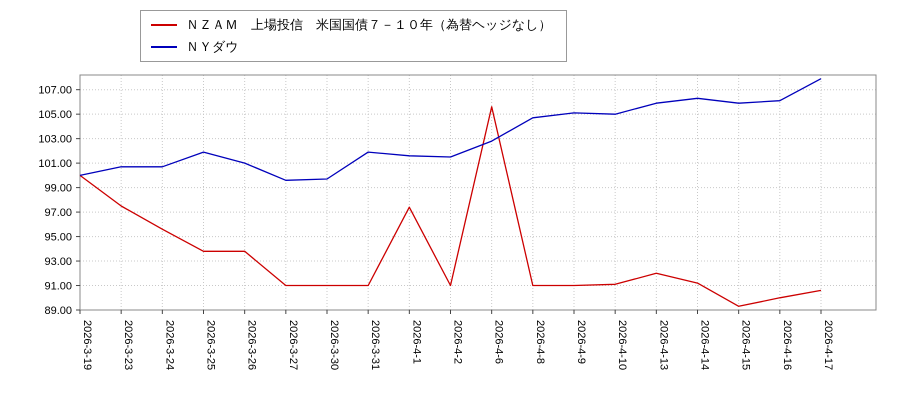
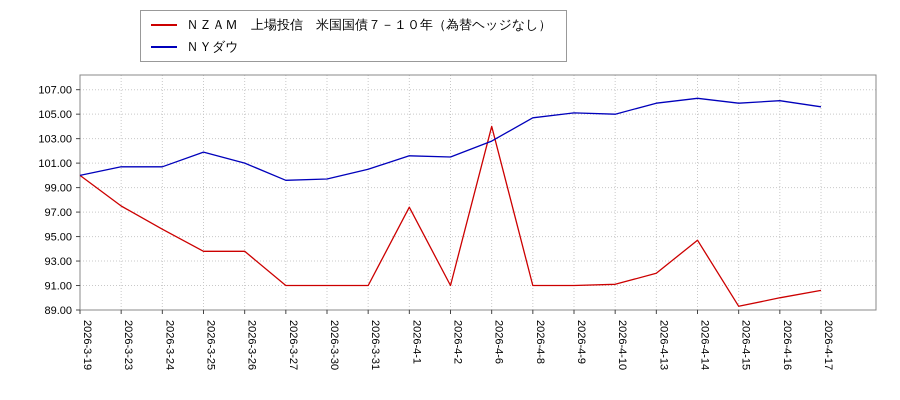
ＮＹダウ/2026-3-31: 101.9 -> 100.5
ＮＺＡＭ 上場投信 米国国債７－１０年（為替ヘッジなし）/2026-4-6: 105.6 -> 104.0
ＮＺＡＭ 上場投信 米国国債７－１０年（為替ヘッジなし）/2026-4-14: 91.2 -> 94.7
ＮＹダウ/2026-4-17: 107.9 -> 105.6
